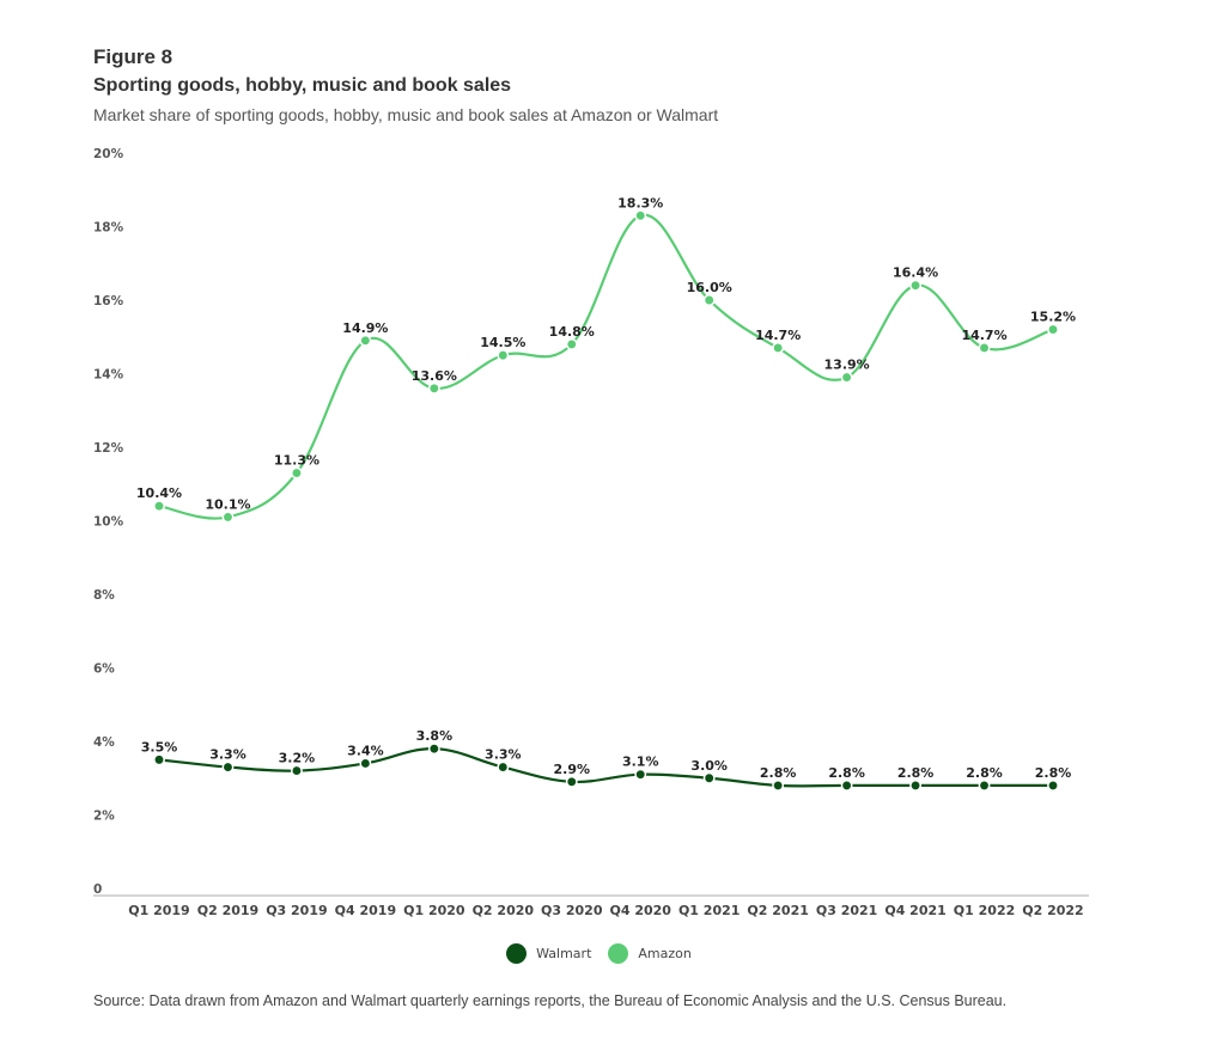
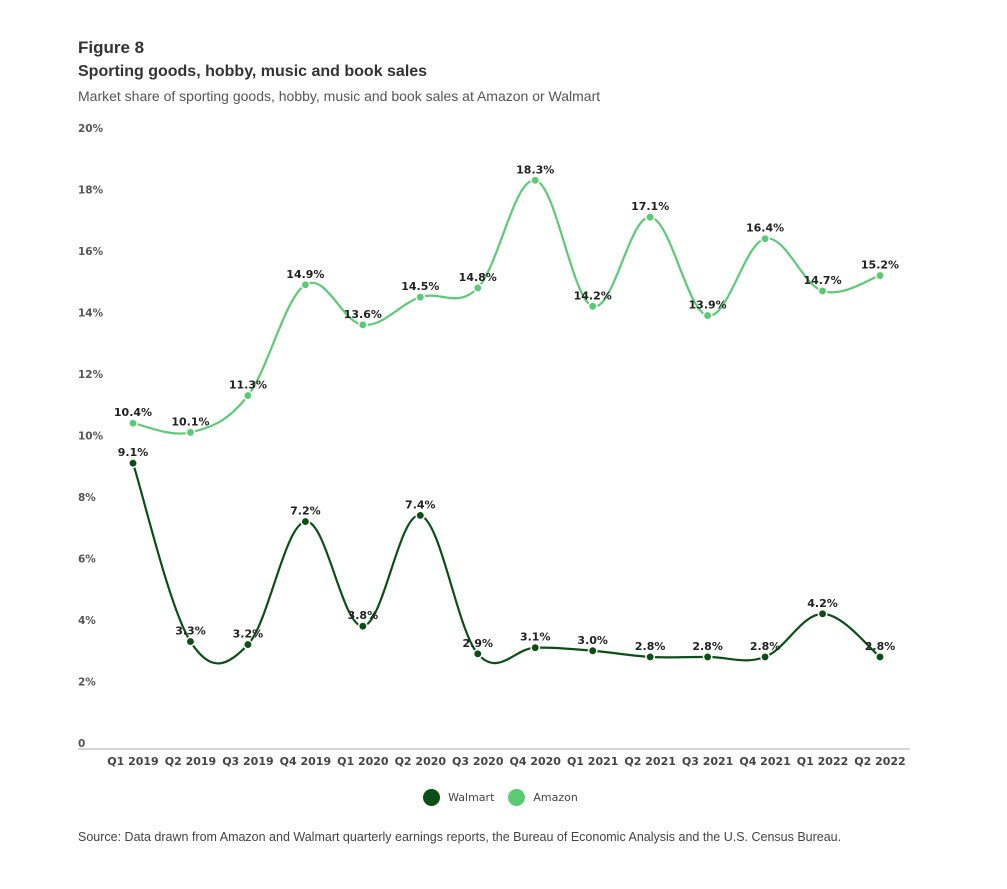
Walmart/Q1 2019: 3.5% -> 9.1%
Walmart/Q4 2019: 3.4% -> 7.2%
Walmart/Q2 2020: 3.3% -> 7.4%
Amazon/Q1 2021: 16.0% -> 14.2%
Amazon/Q2 2021: 14.7% -> 17.1%
Walmart/Q1 2022: 2.8% -> 4.2%
